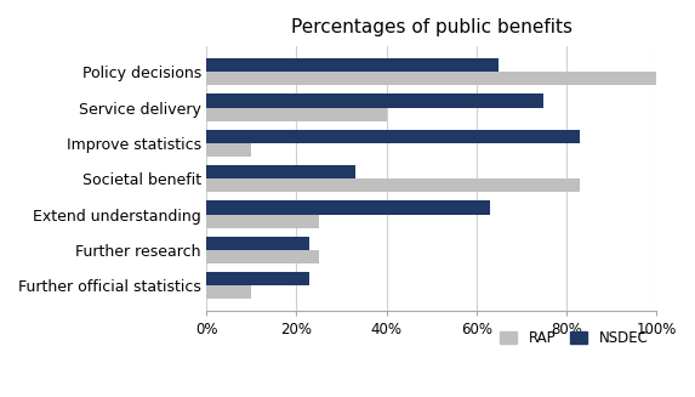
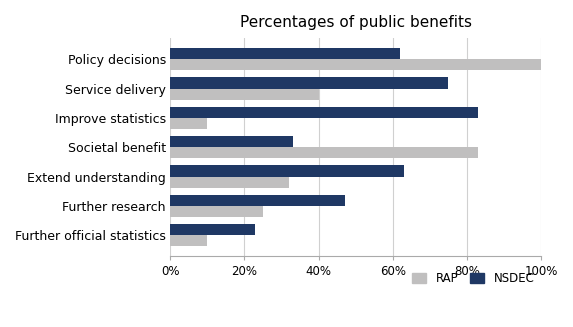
NSDEC/Policy decisions: 65% -> 62%
RAP/Extend understanding: 25% -> 32%
NSDEC/Further research: 23% -> 47%
